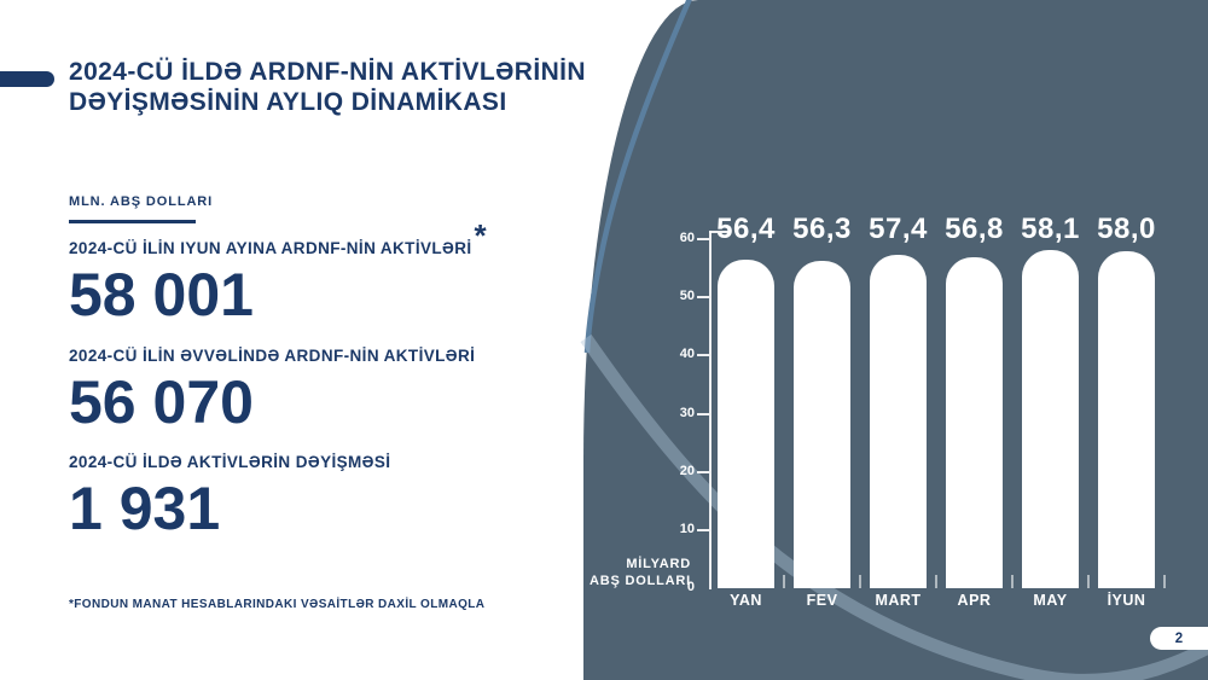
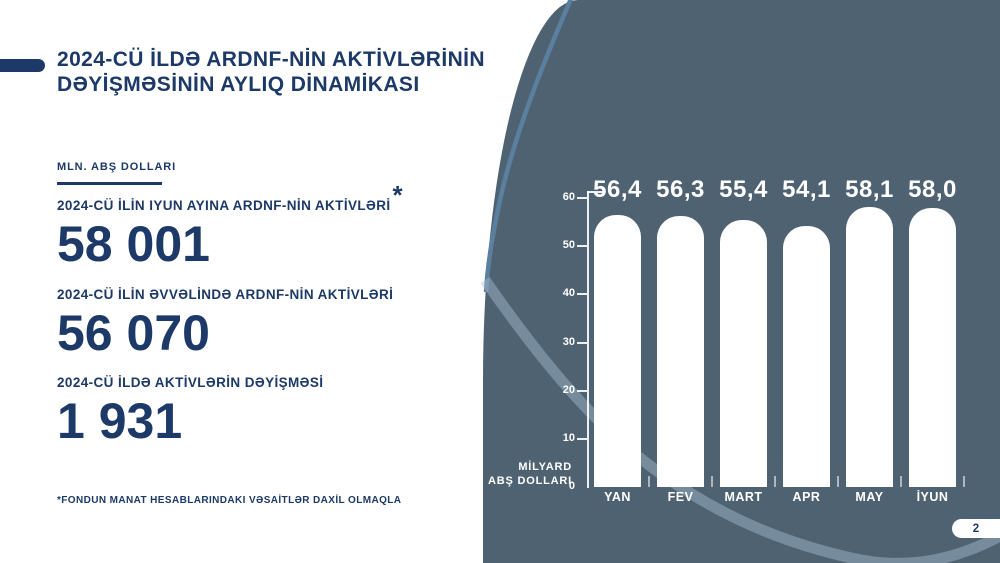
MART: 57,4 -> 55,4
APR: 56,8 -> 54,1
